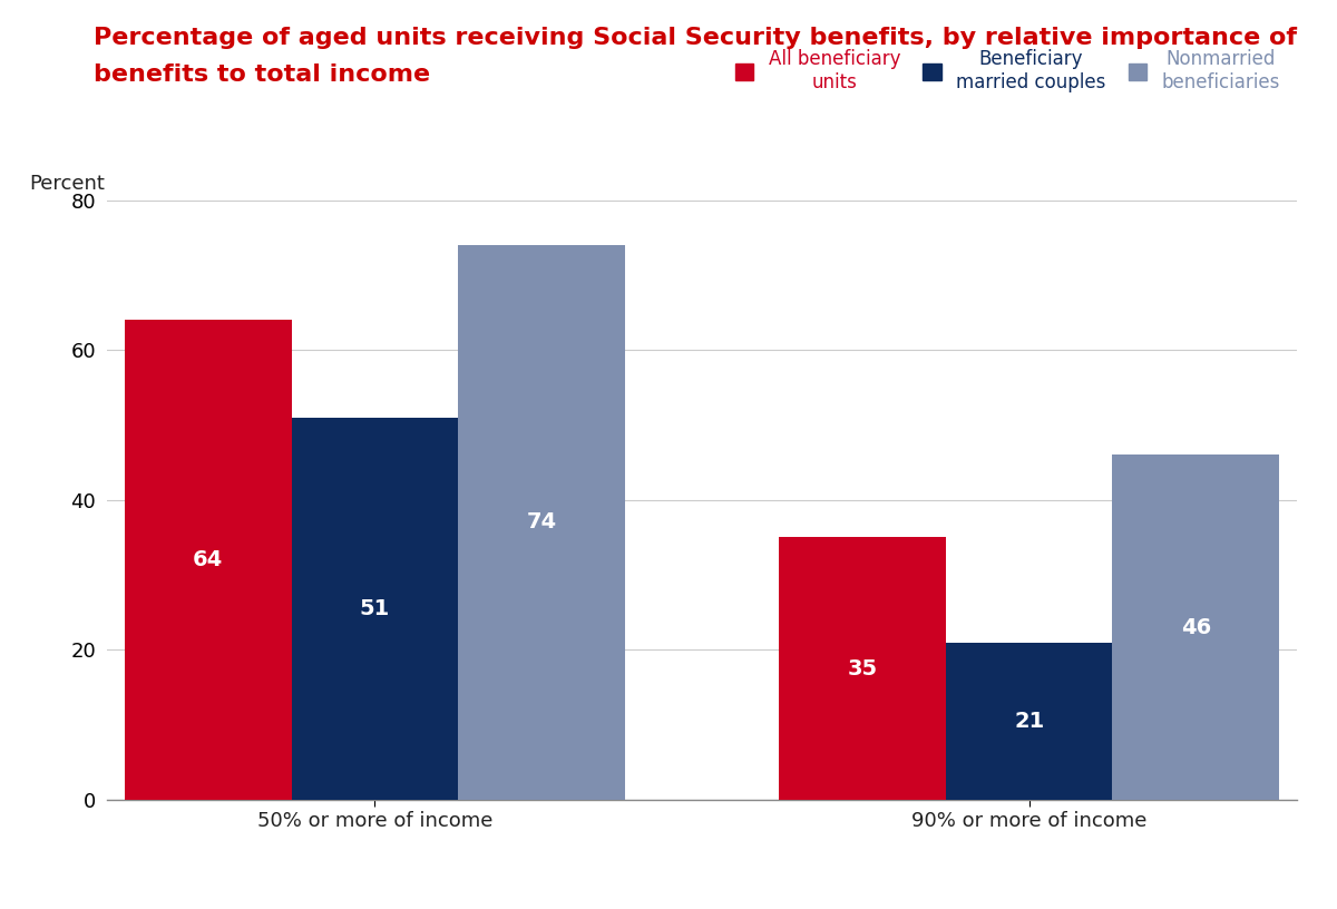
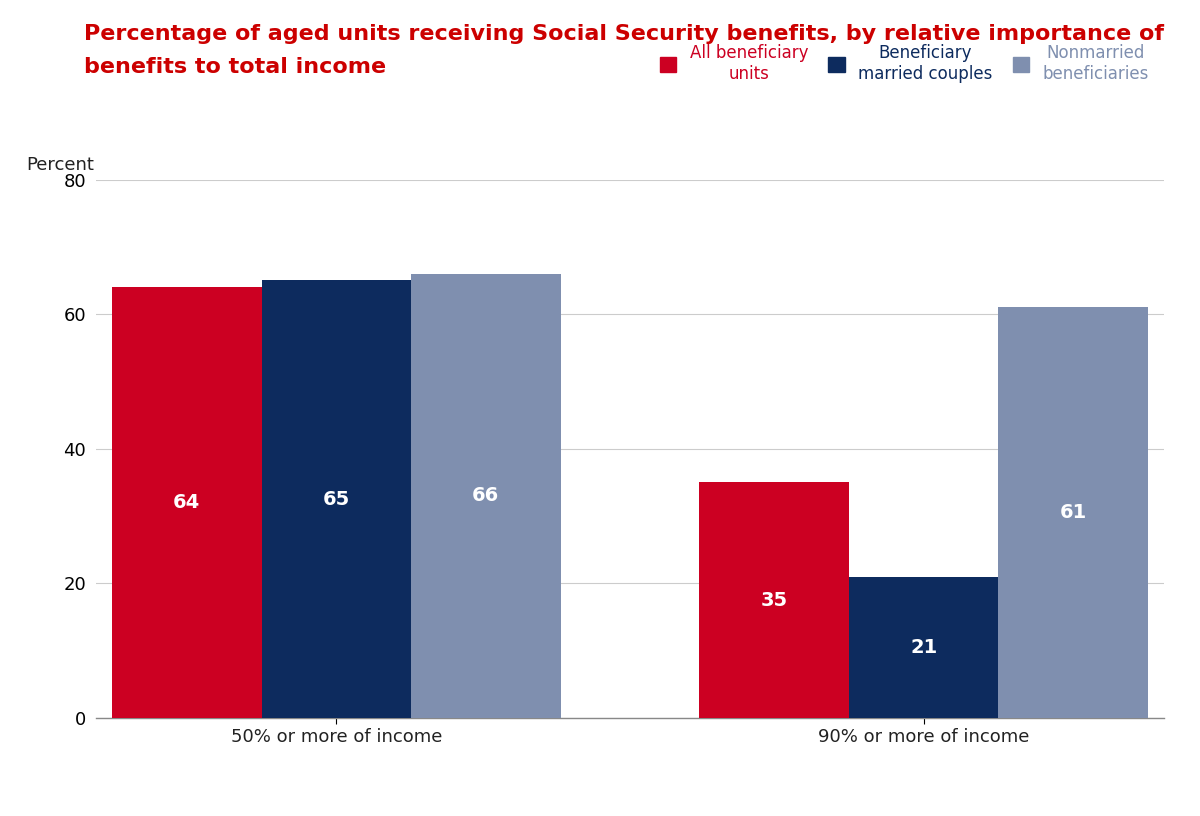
Beneficiary married couples/50% or more of income: 51 -> 65
Nonmarried beneficiaries/50% or more of income: 74 -> 66
Nonmarried beneficiaries/90% or more of income: 46 -> 61
